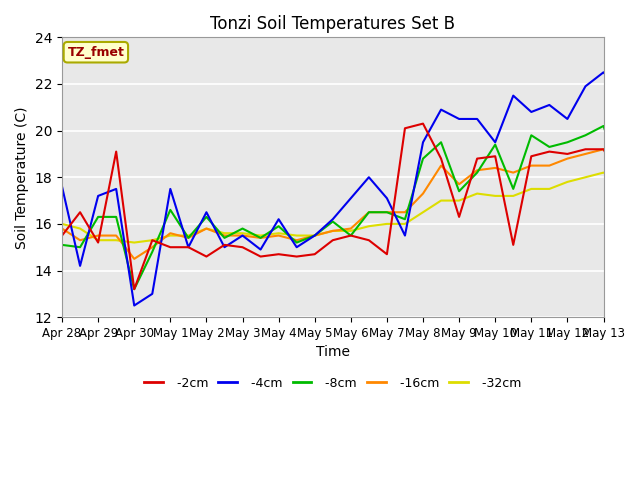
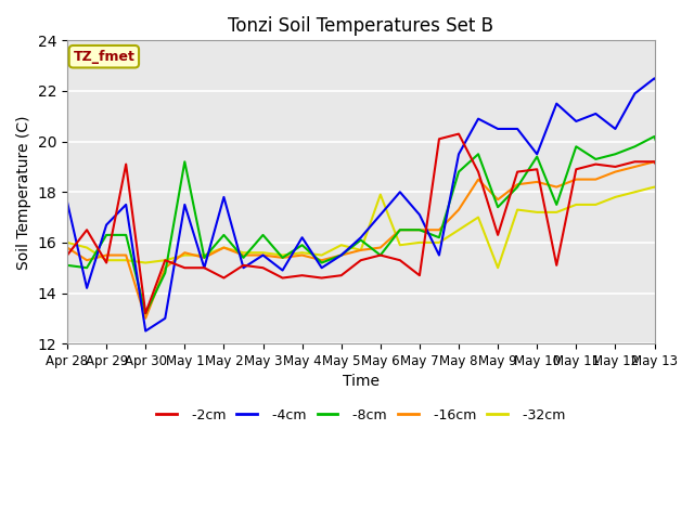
-4cm/Apr 29: 17.2 -> 16.7
-16cm/Apr 30: 14.5 -> 13.0
-8cm/May 1: 16.6 -> 19.2
-4cm/May 2: 16.5 -> 17.8
-8cm/May 3: 15.8 -> 16.3
-32cm/May 5: 15.5 -> 15.9
-32cm/May 6: 15.7 -> 17.9
-32cm/May 9: 17.0 -> 15.0
